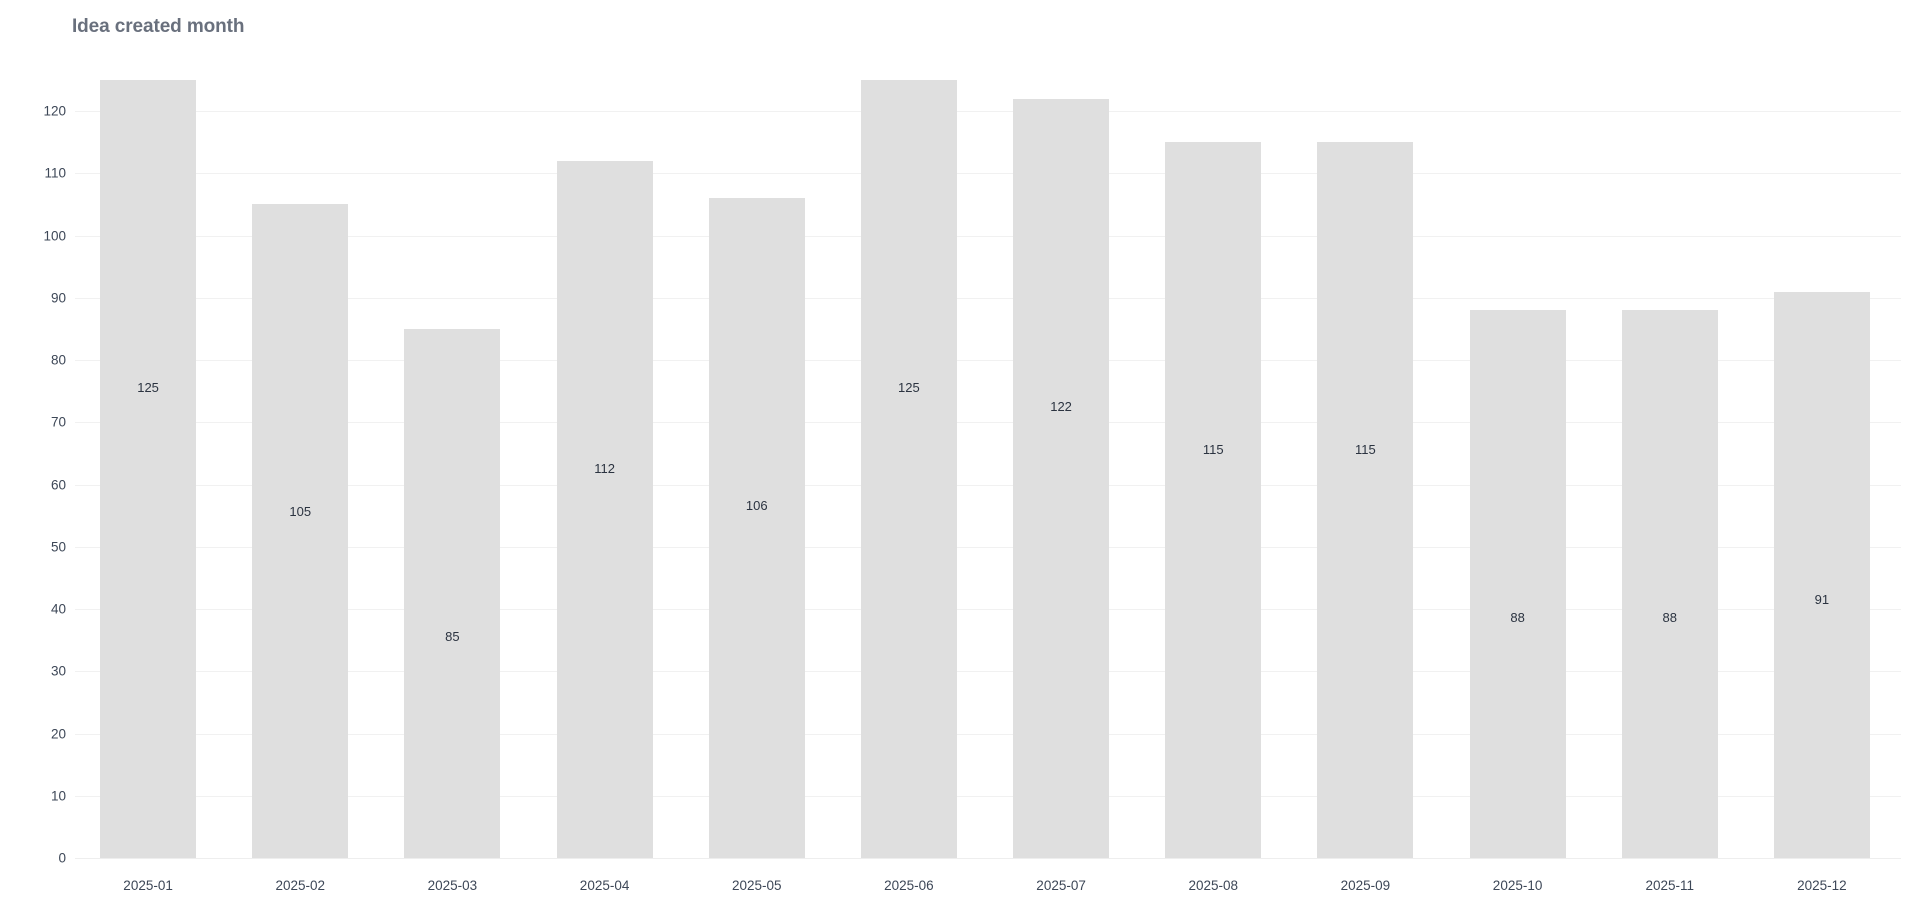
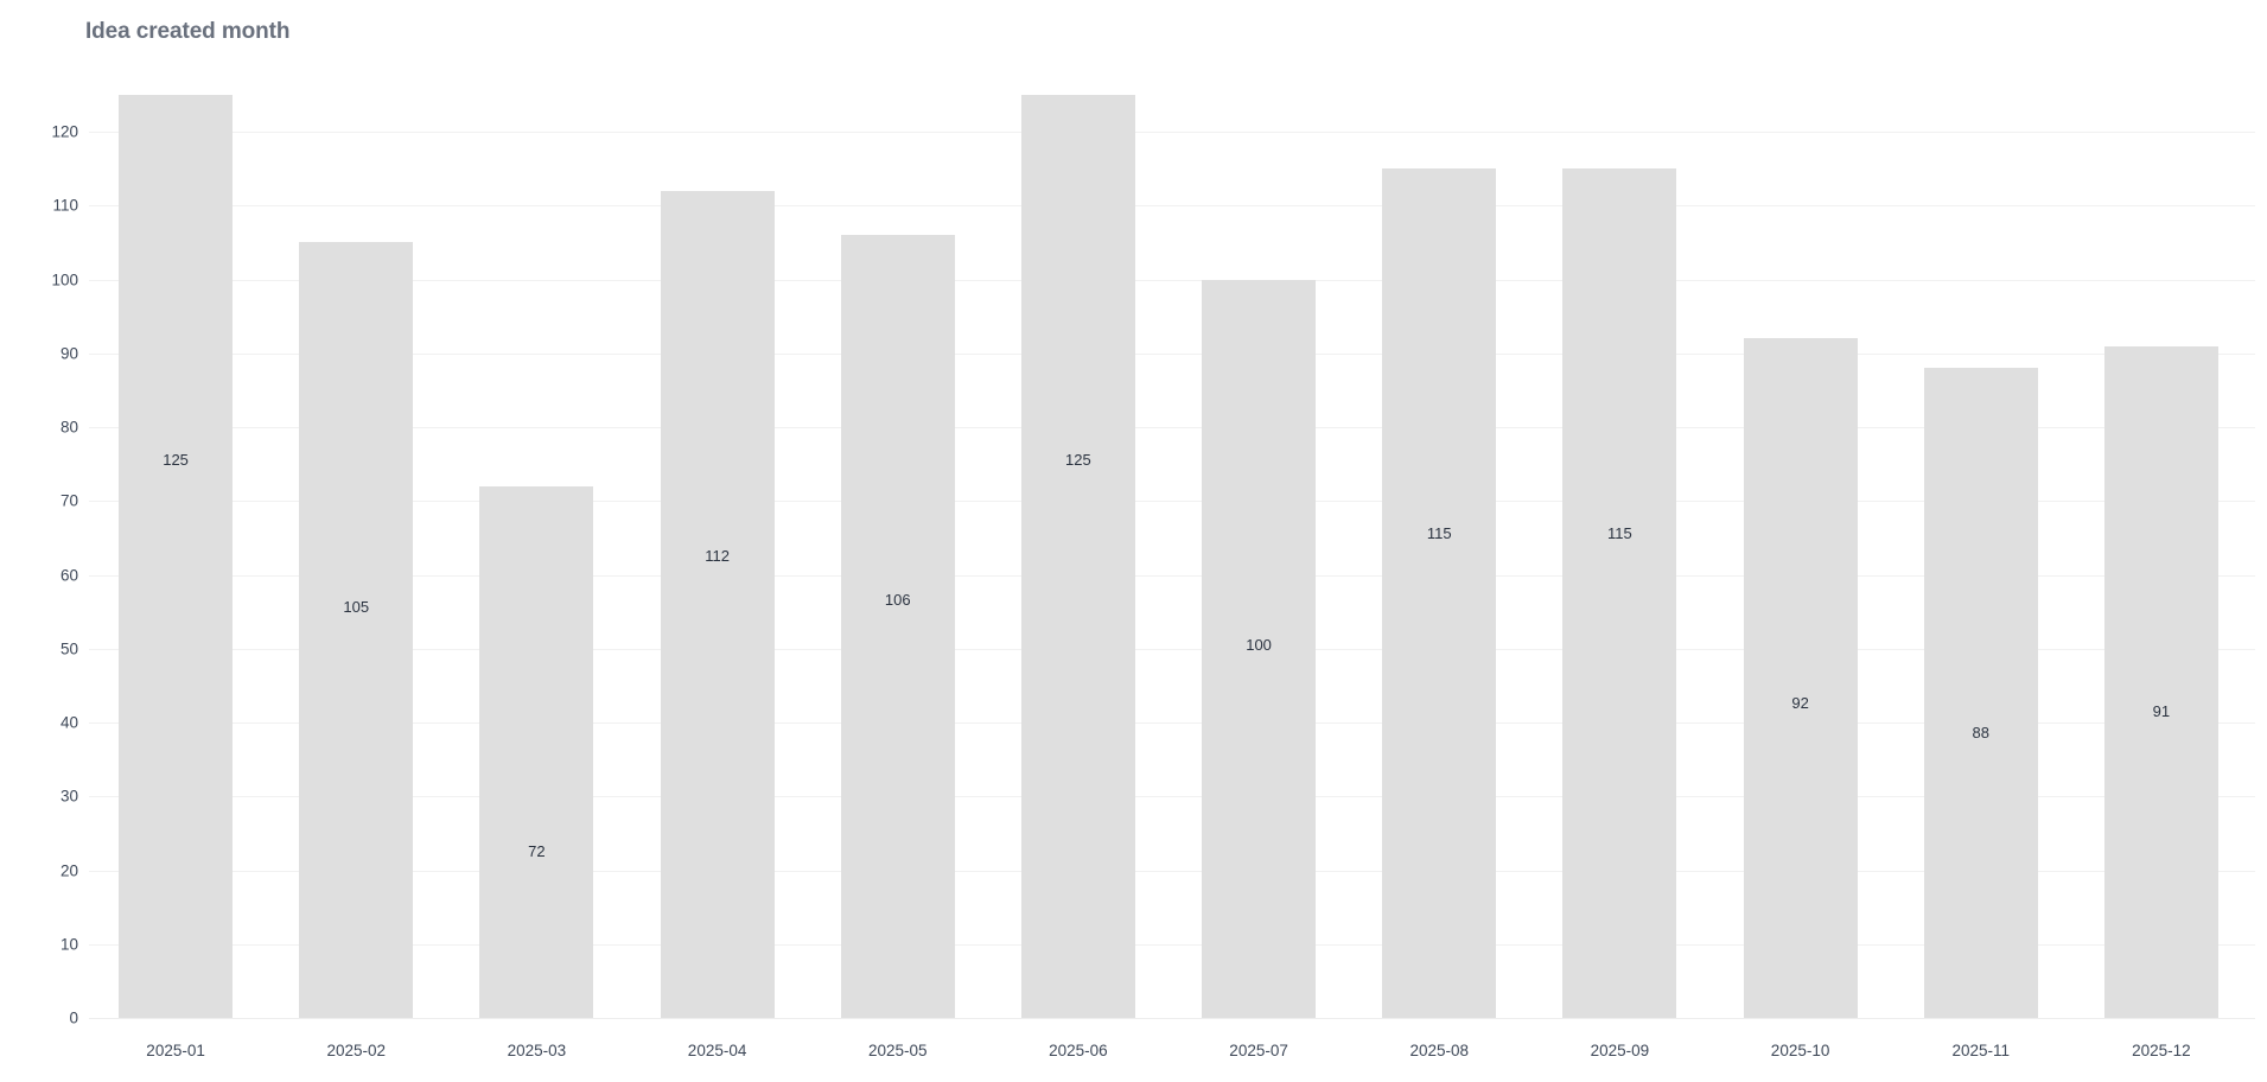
2025-03: 85 -> 72
2025-07: 122 -> 100
2025-10: 88 -> 92
